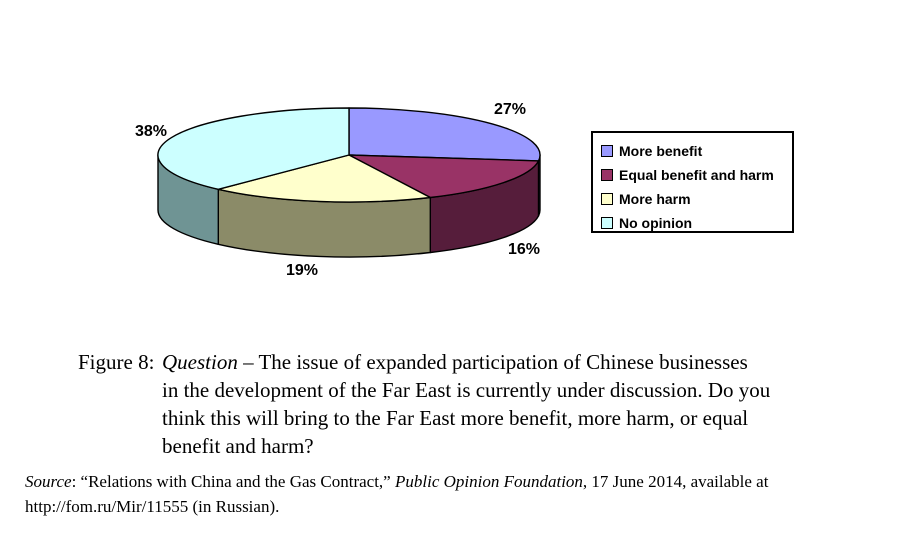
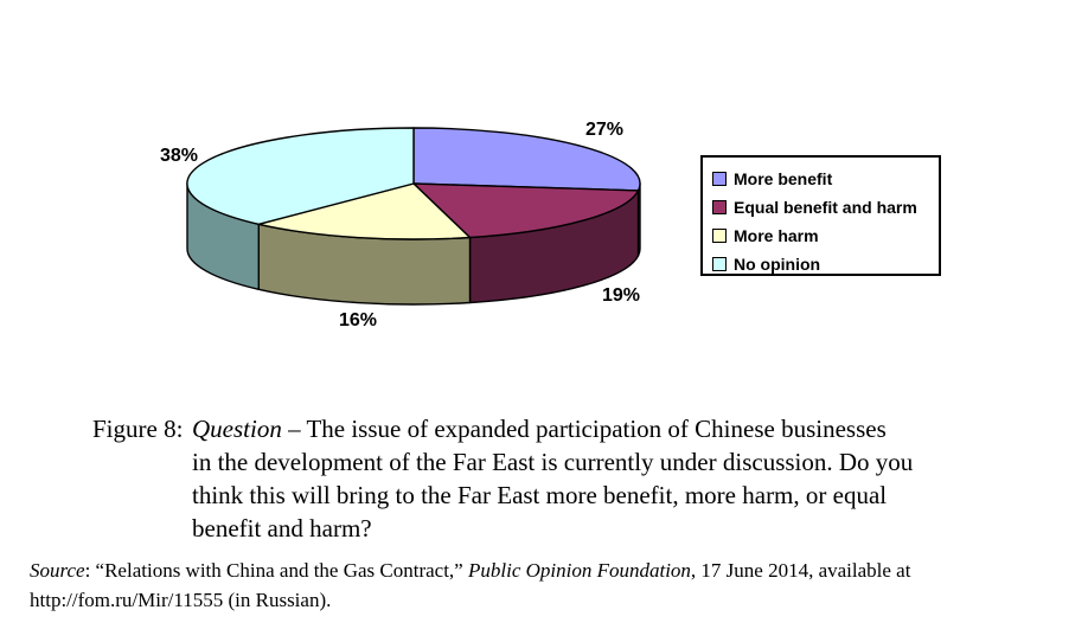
Equal benefit and harm: 16% -> 19%
More harm: 19% -> 16%
